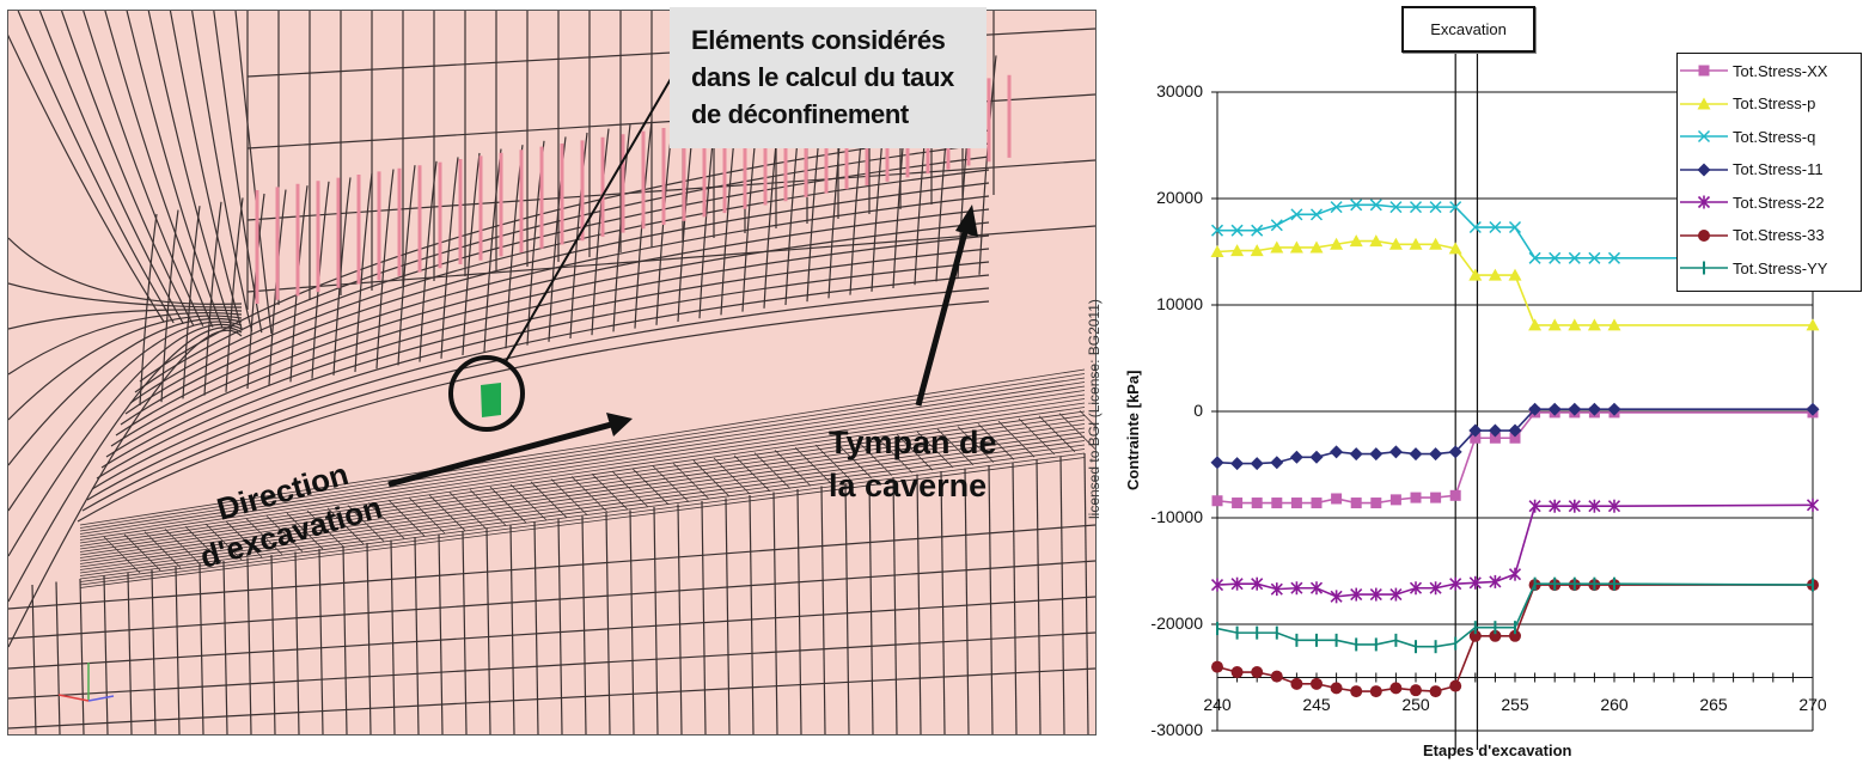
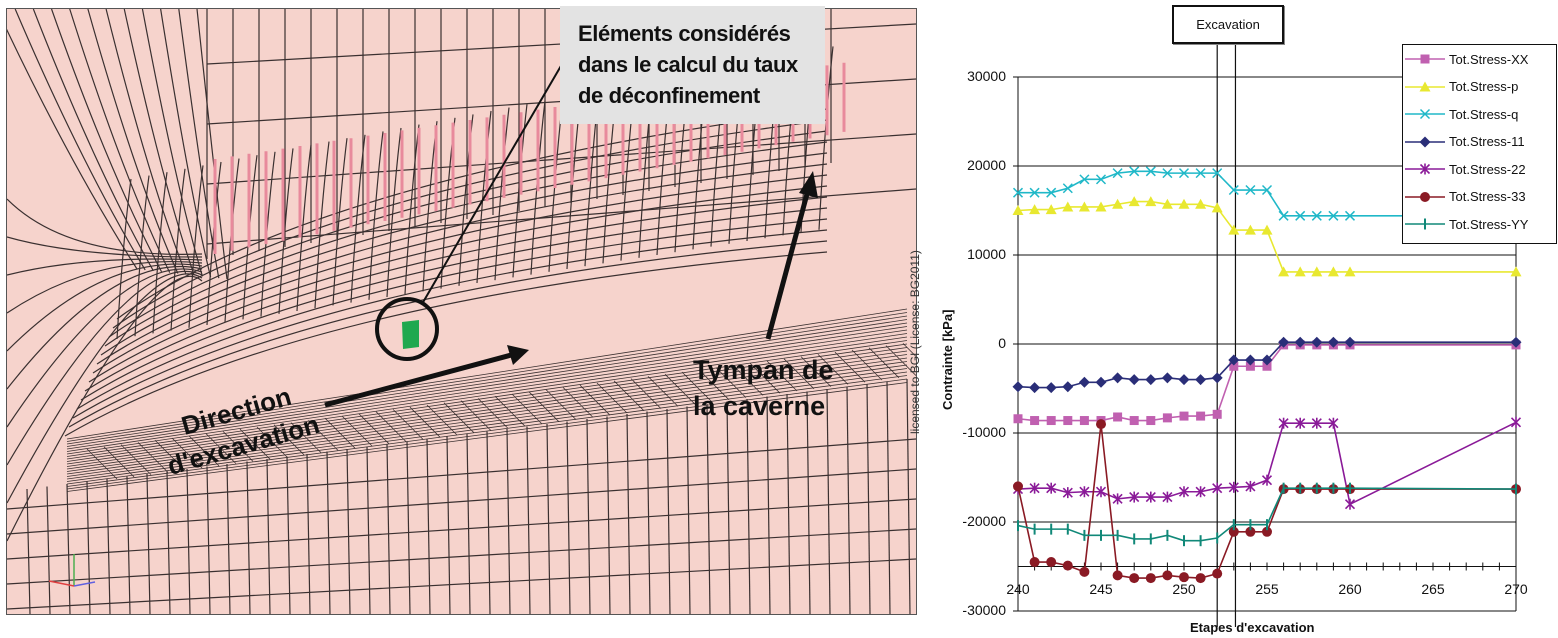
Tot.Stress-33/240: -24000 -> -16000
Tot.Stress-33/245: -26000 -> -9000
Tot.Stress-22/260: -9000 -> -18000
